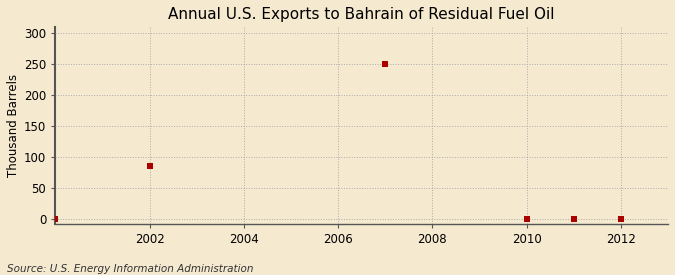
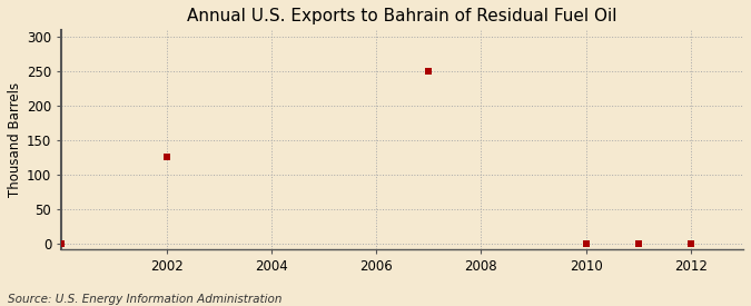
2002: 86 -> 127
